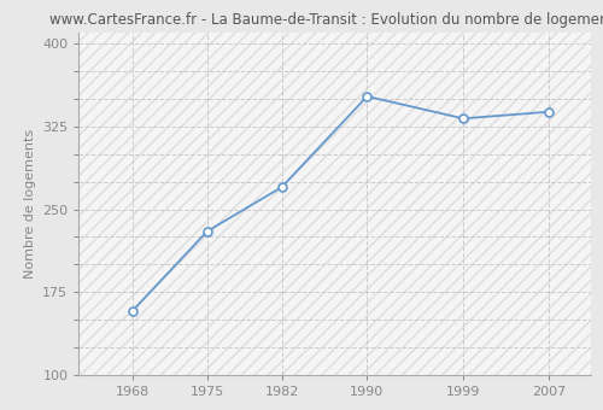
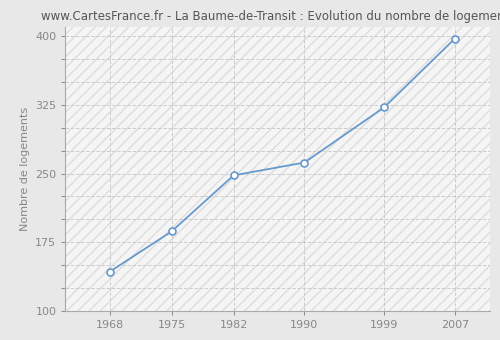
1968: 158 -> 143
1975: 230 -> 187
1982: 270 -> 248
1990: 352 -> 262
1999: 332 -> 322
2007: 338 -> 397
